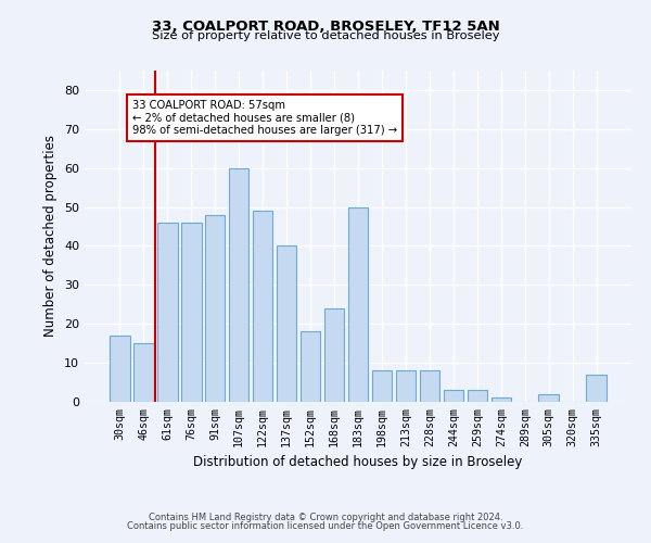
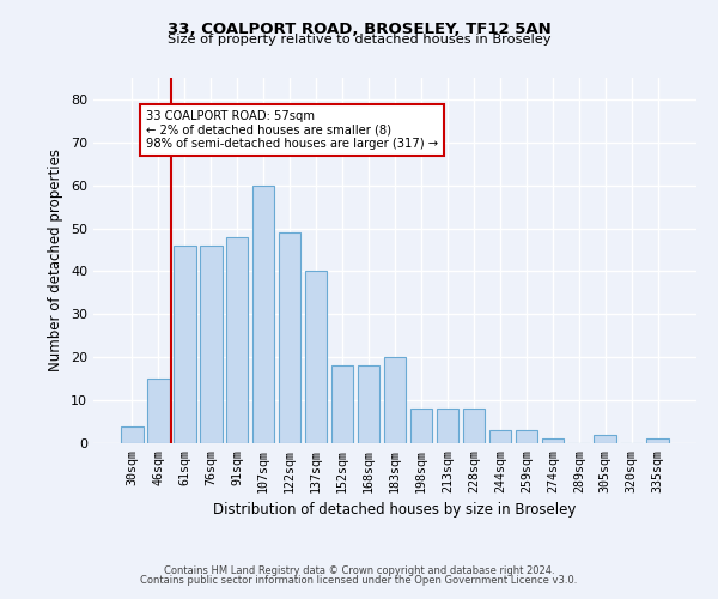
30sqm: 17 -> 4
168sqm: 24 -> 18
183sqm: 50 -> 20
335sqm: 7 -> 1
